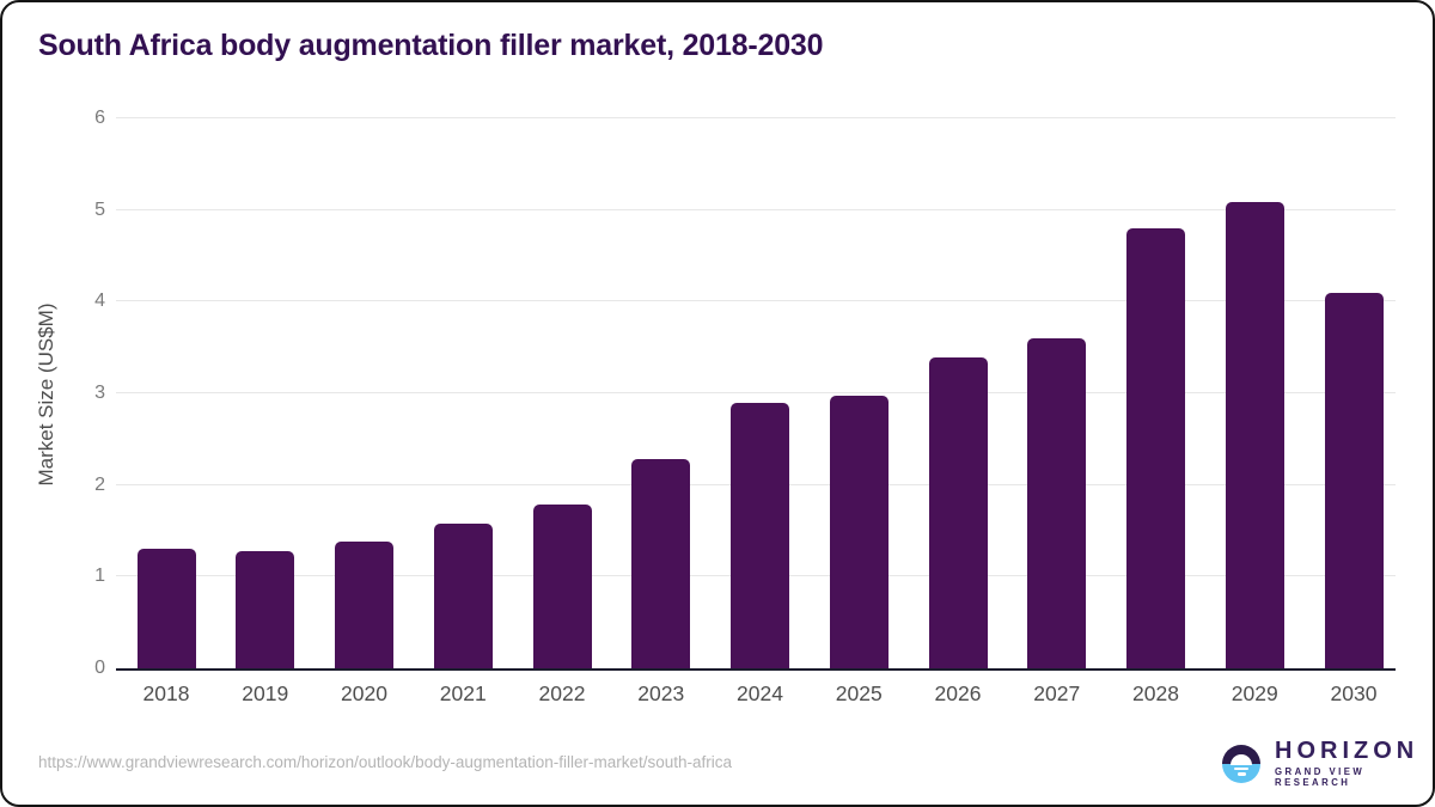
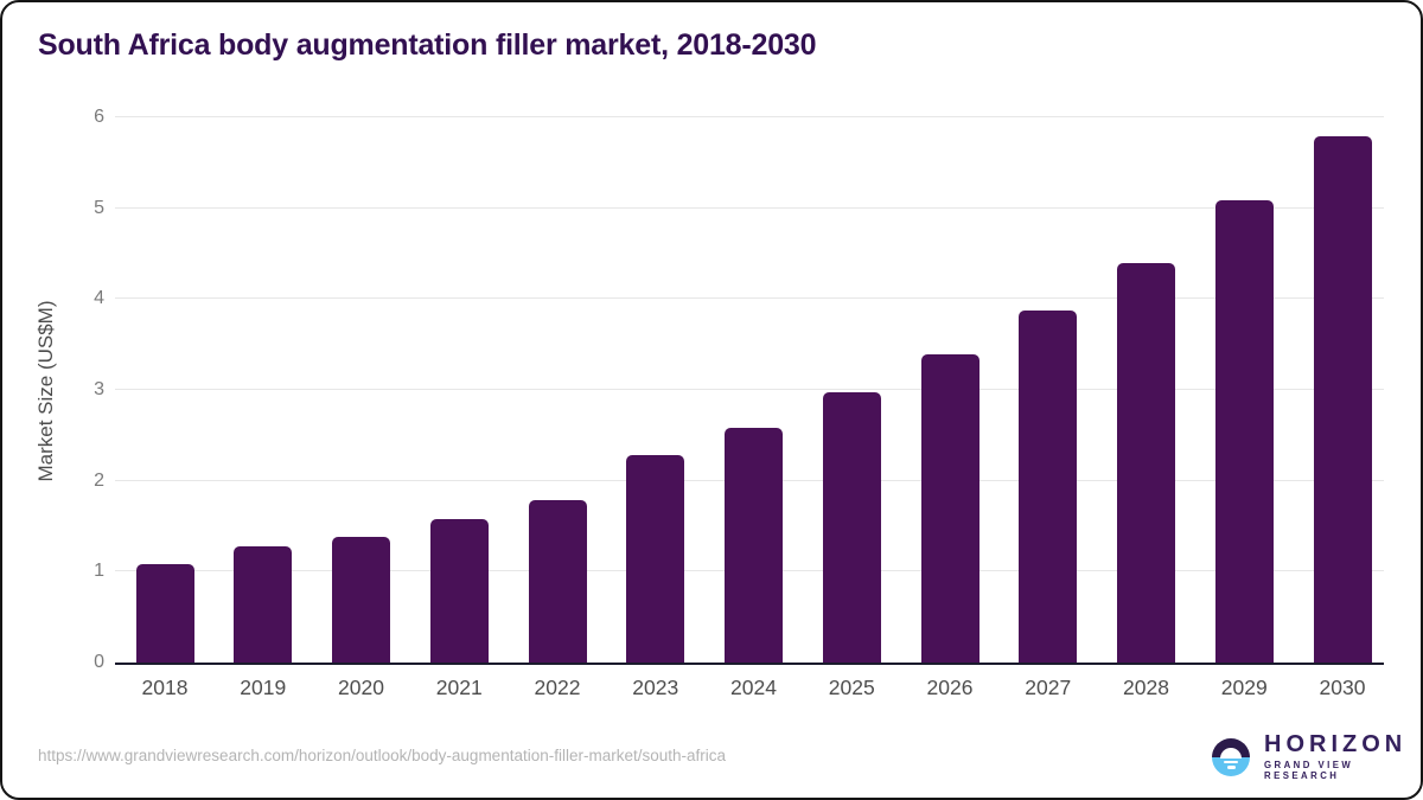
2018: 1.3 -> 1.1
2024: 2.9 -> 2.6
2027: 3.6 -> 3.9
2028: 4.8 -> 4.4
2030: 4.1 -> 5.8
